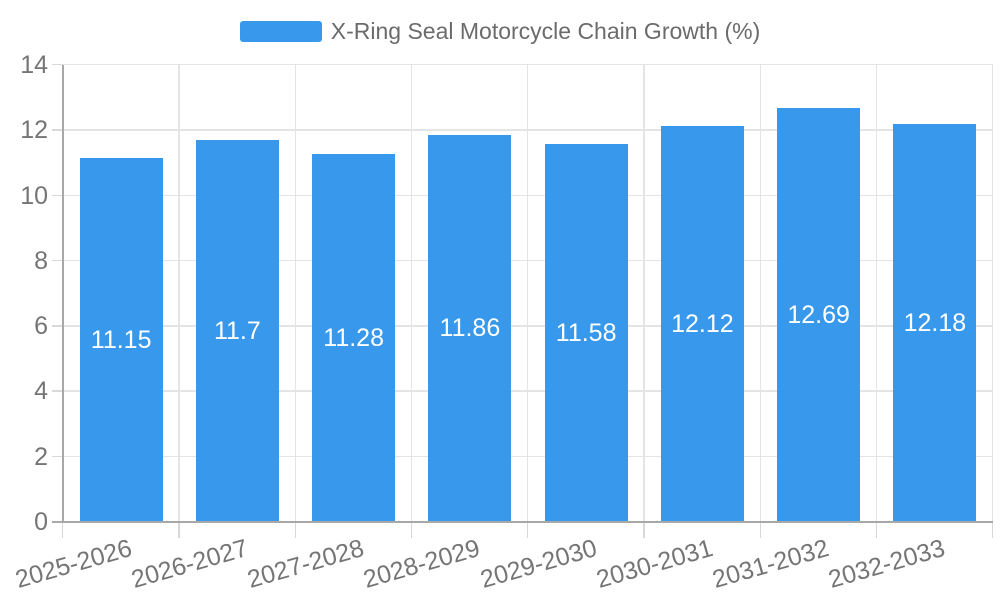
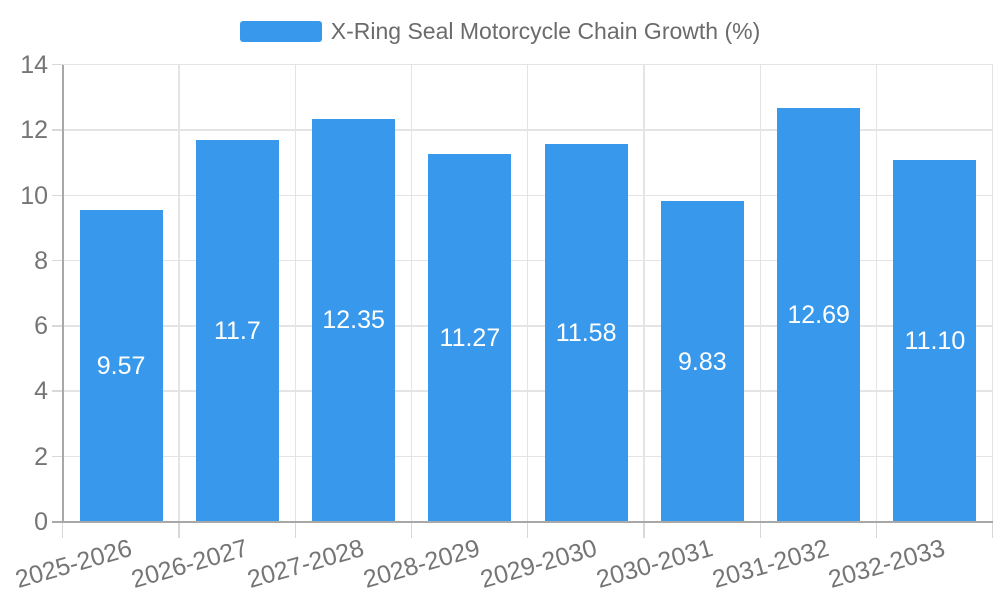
2025-2026: 11.15 -> 9.57
2027-2028: 11.28 -> 12.35
2028-2029: 11.86 -> 11.27
2030-2031: 12.12 -> 9.83
2032-2033: 12.18 -> 11.10
